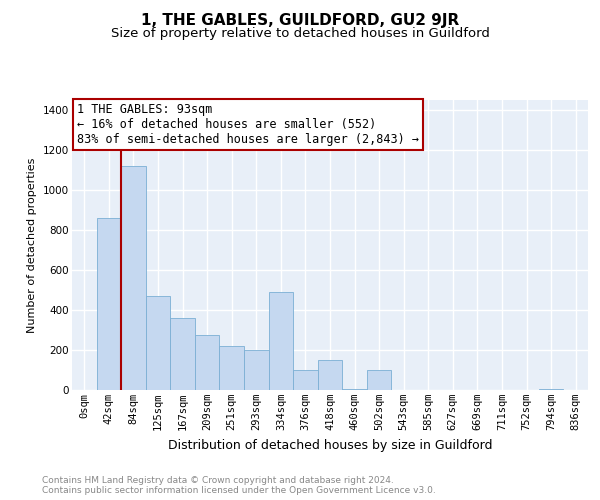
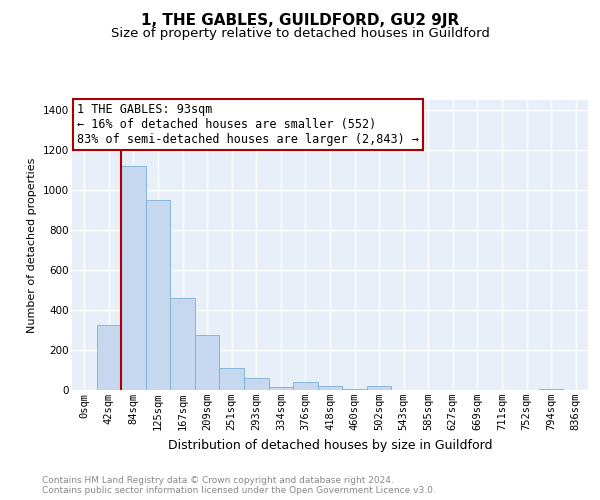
42sqm: 860 -> 320
125sqm: 470 -> 950
167sqm: 360 -> 460
251sqm: 220 -> 110
293sqm: 200 -> 60
334sqm: 490 -> 20
376sqm: 100 -> 40
418sqm: 150 -> 20
502sqm: 100 -> 20
